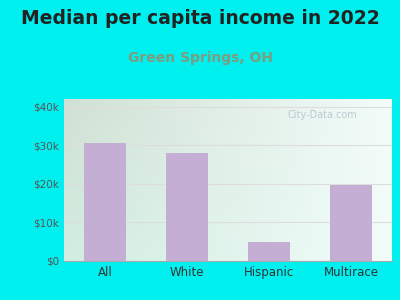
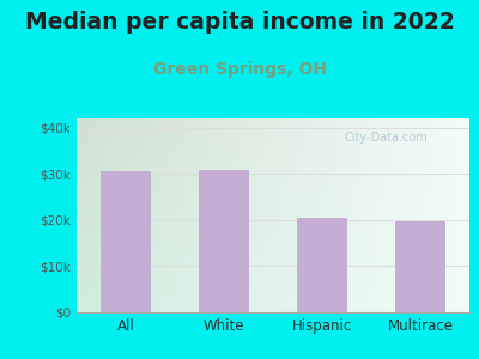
White: $28.0k -> $30.8k
Hispanic: $5.0k -> $20.5k
